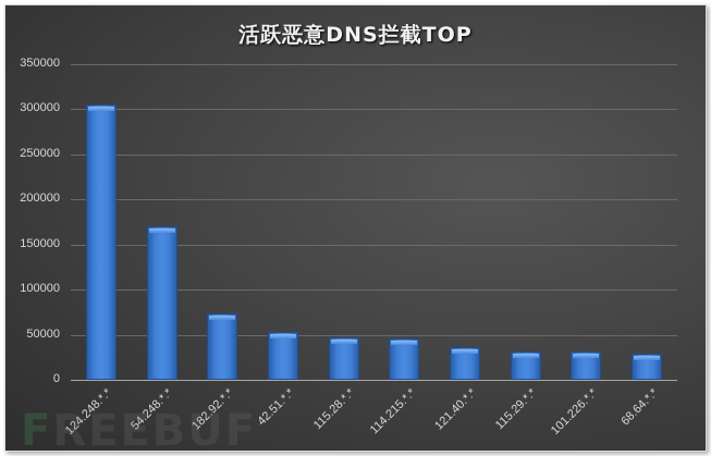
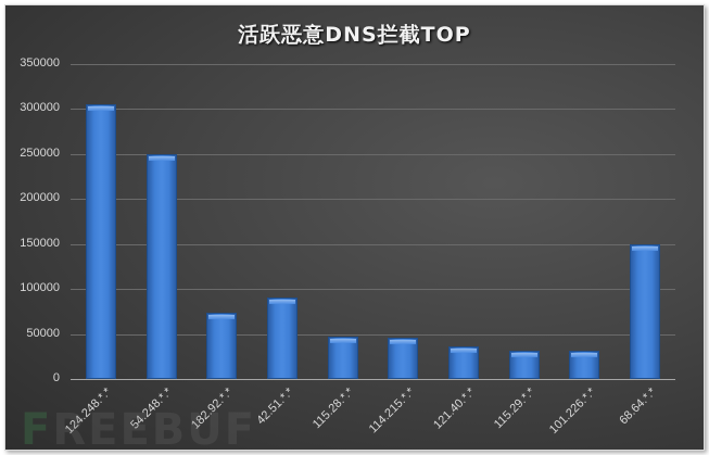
54.248.*.*: 170000 -> 250000
42.51.*.*: 50000 -> 90000
68.64.*.*: 30000 -> 150000
